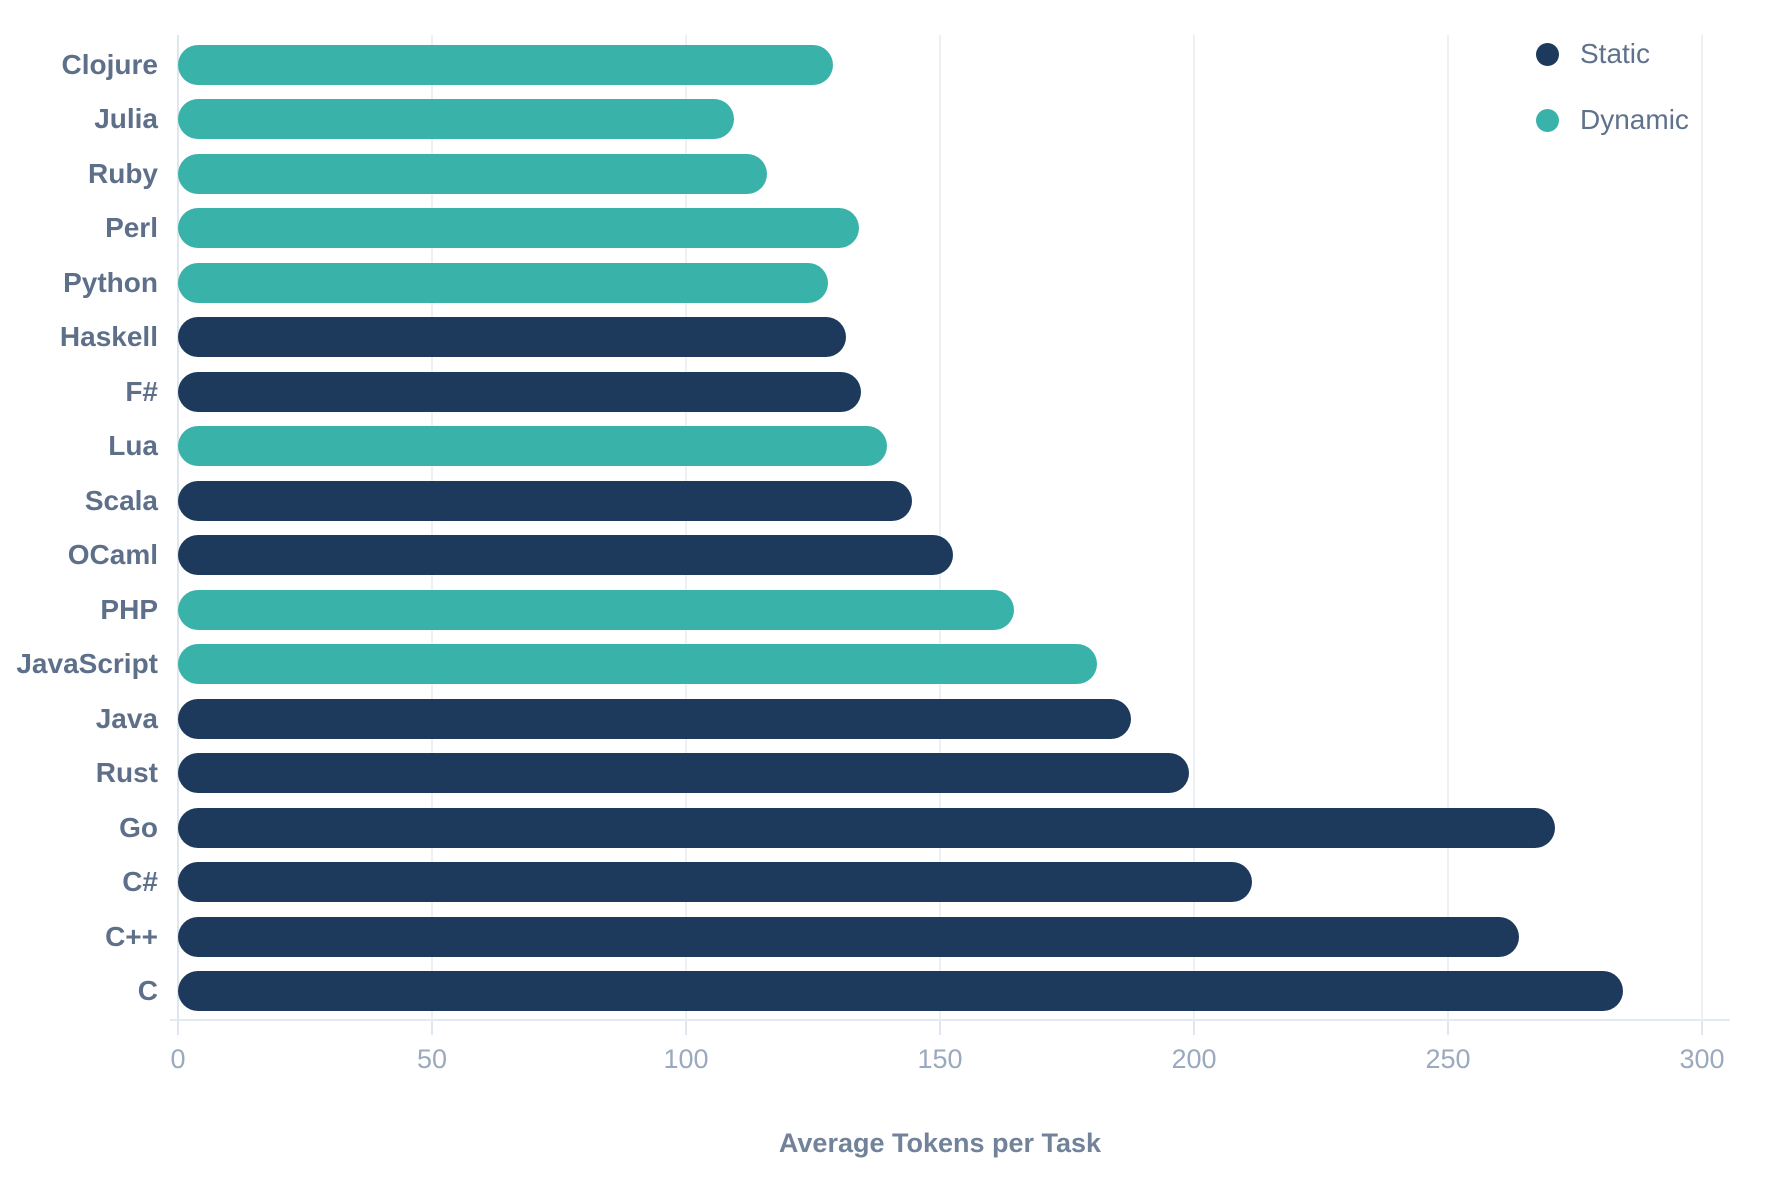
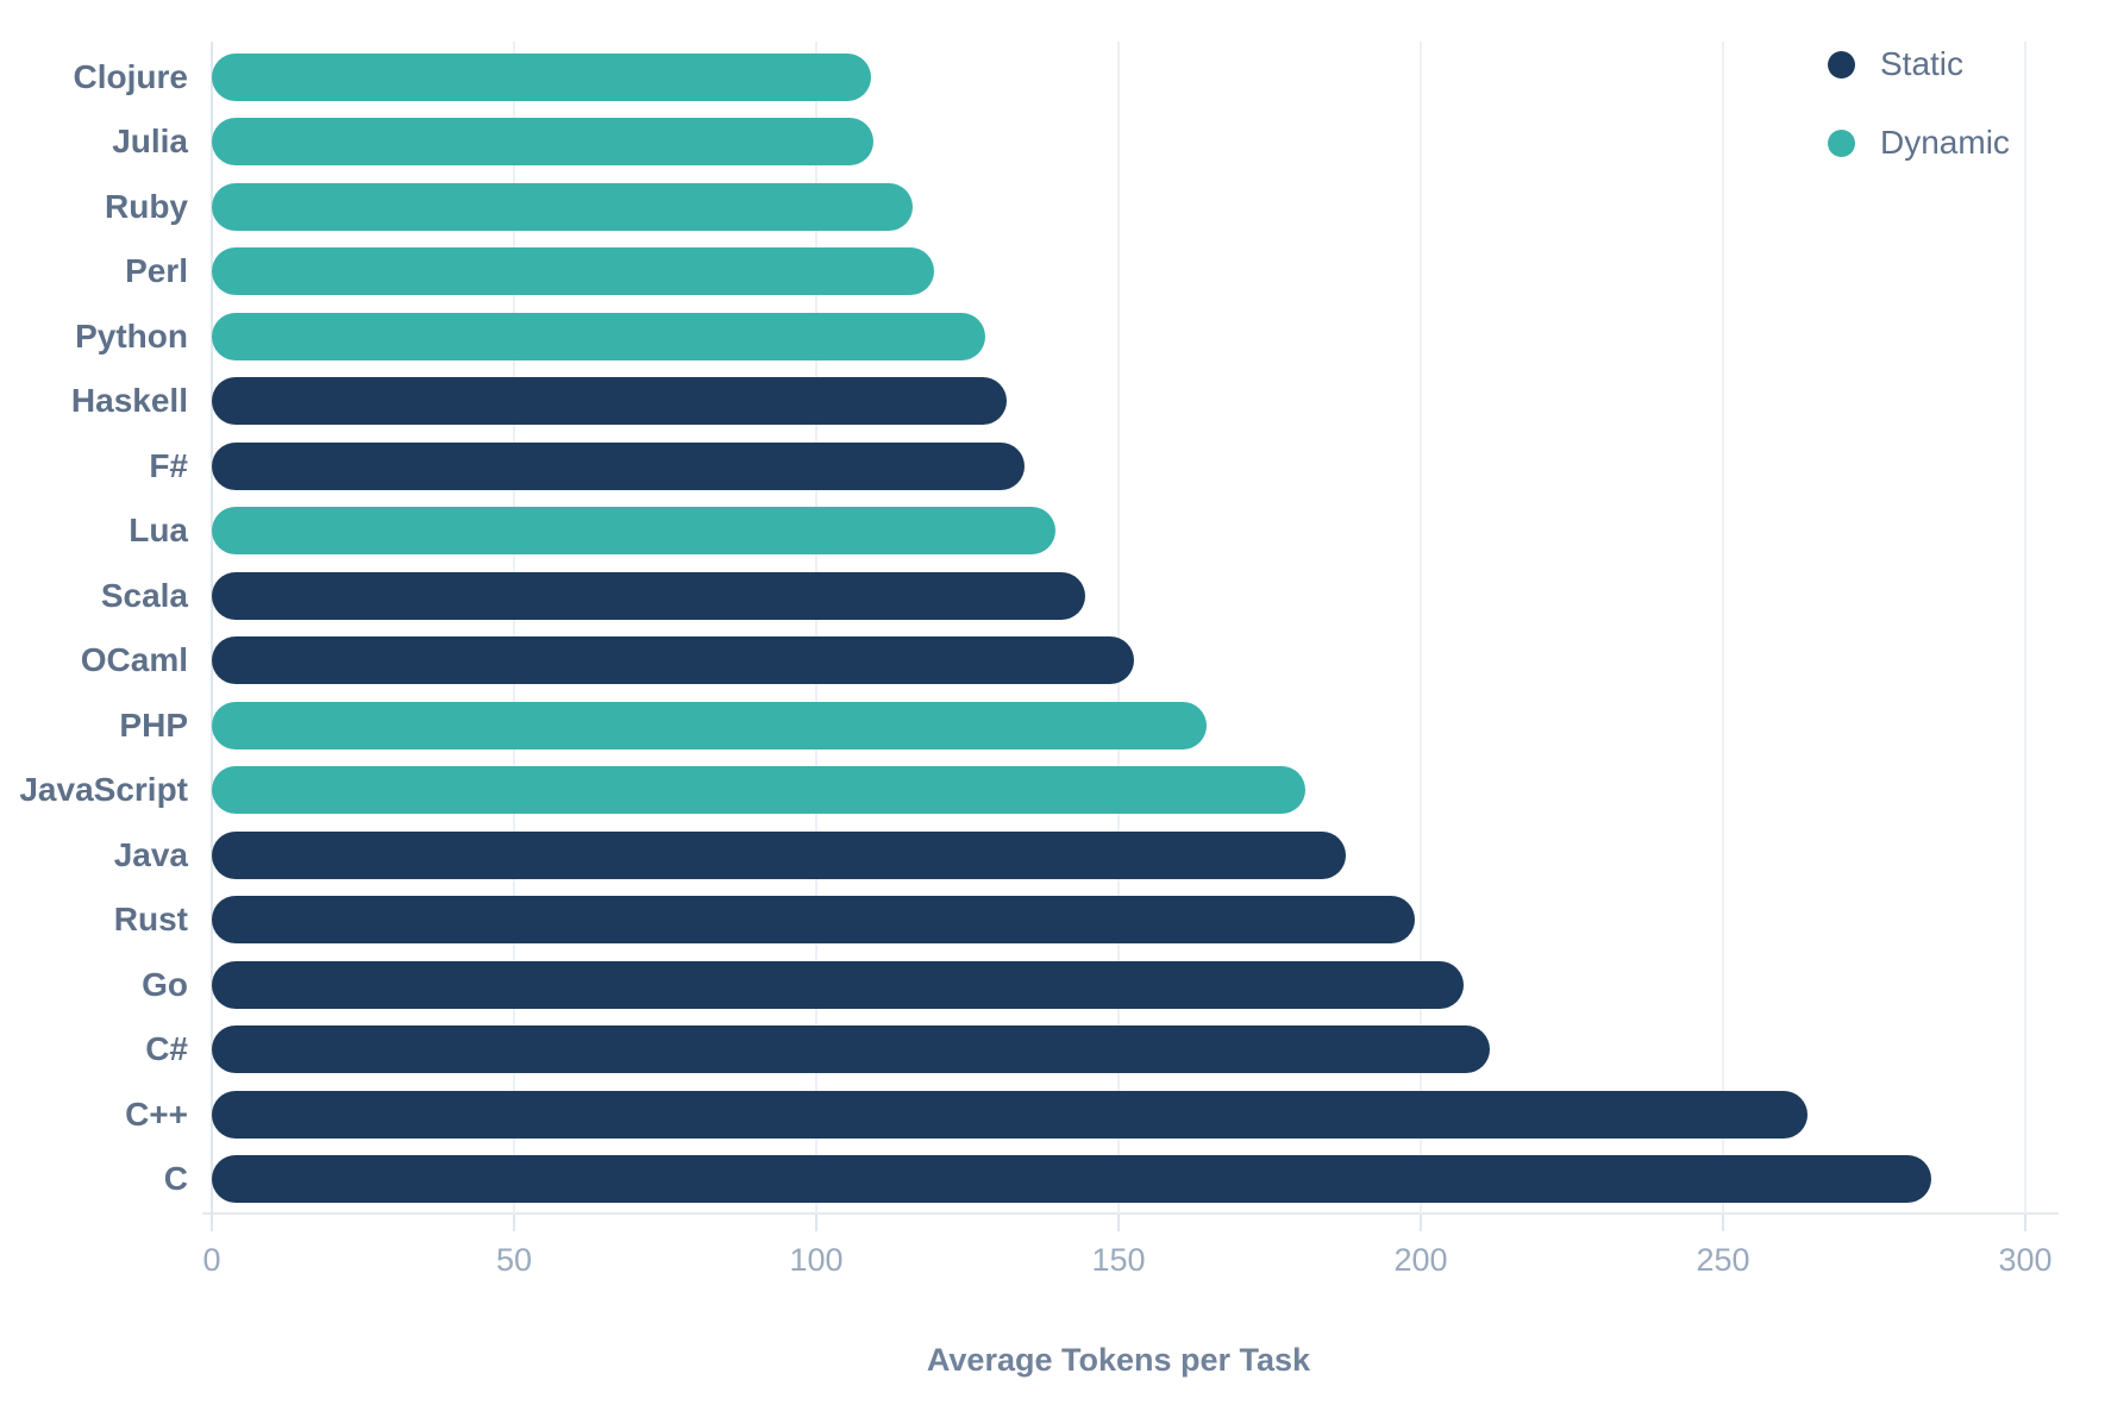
Clojure: 129 -> 109
Perl: 134 -> 120
Go: 271 -> 207
